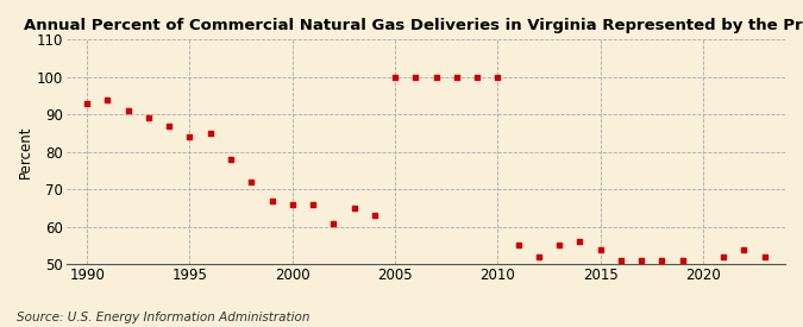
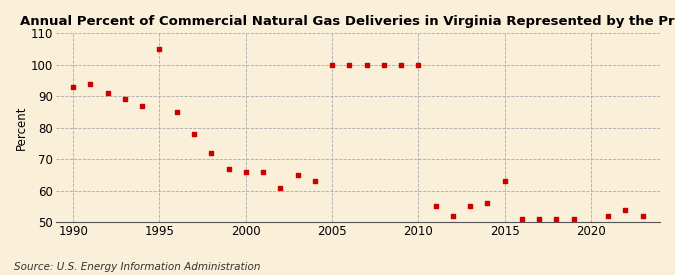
1995: 84 -> 105
2015: 54 -> 63
